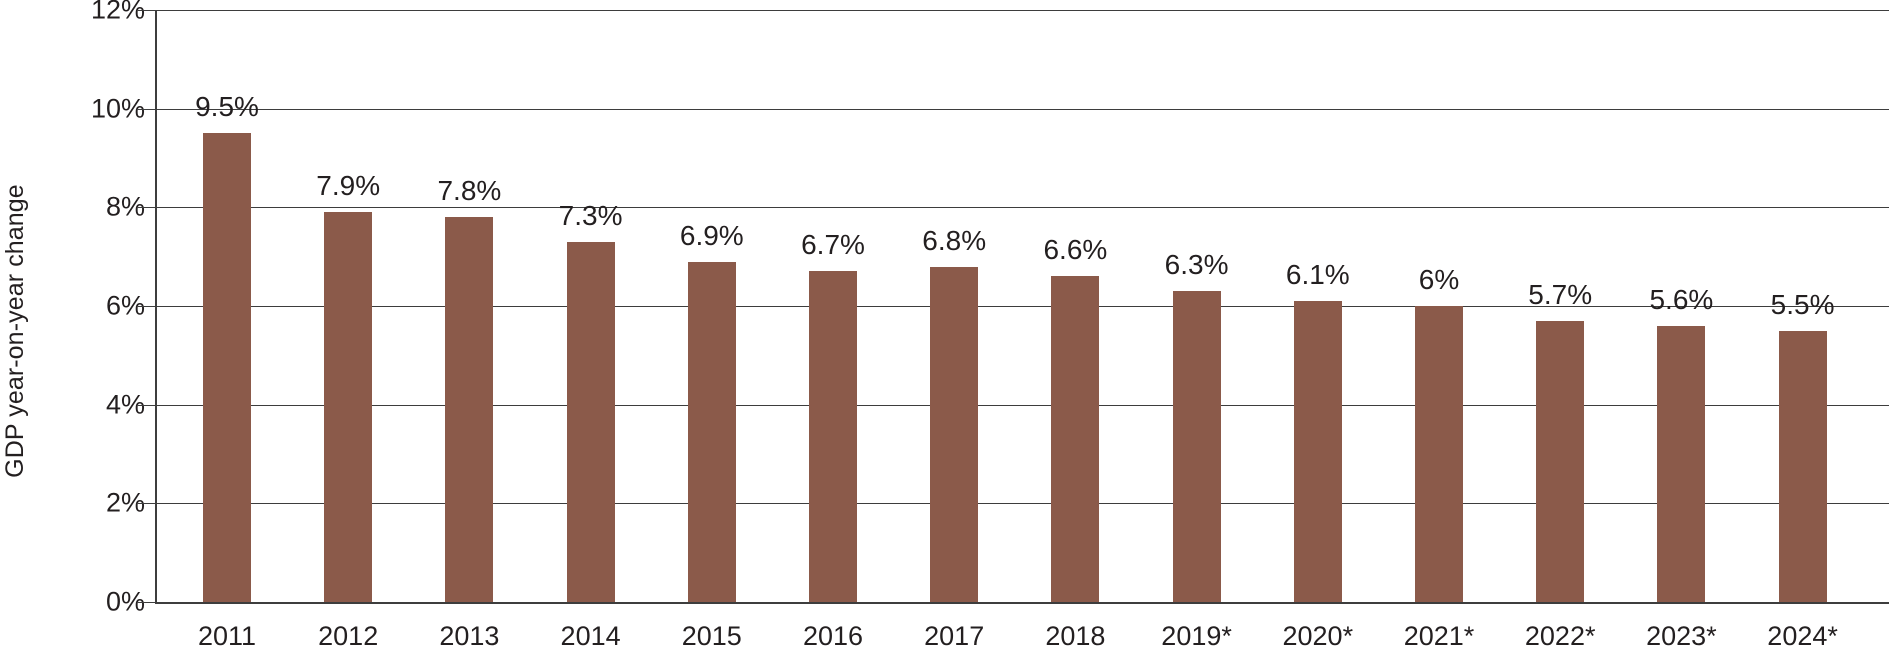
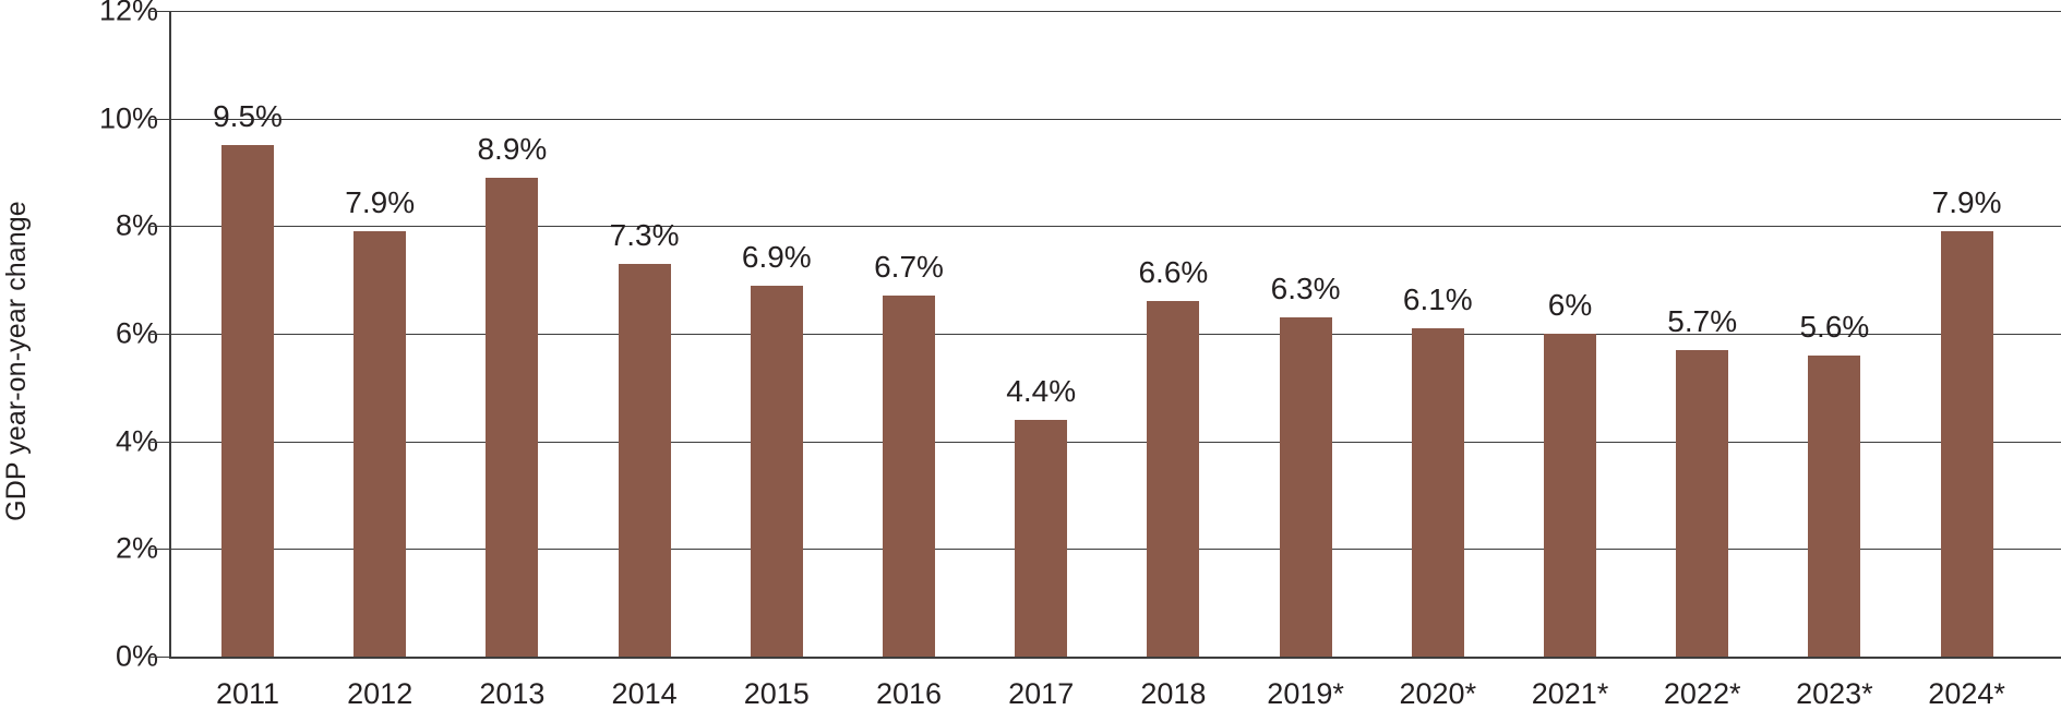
2013: 7.8% -> 8.9%
2017: 6.8% -> 4.4%
2024*: 5.5% -> 7.9%
